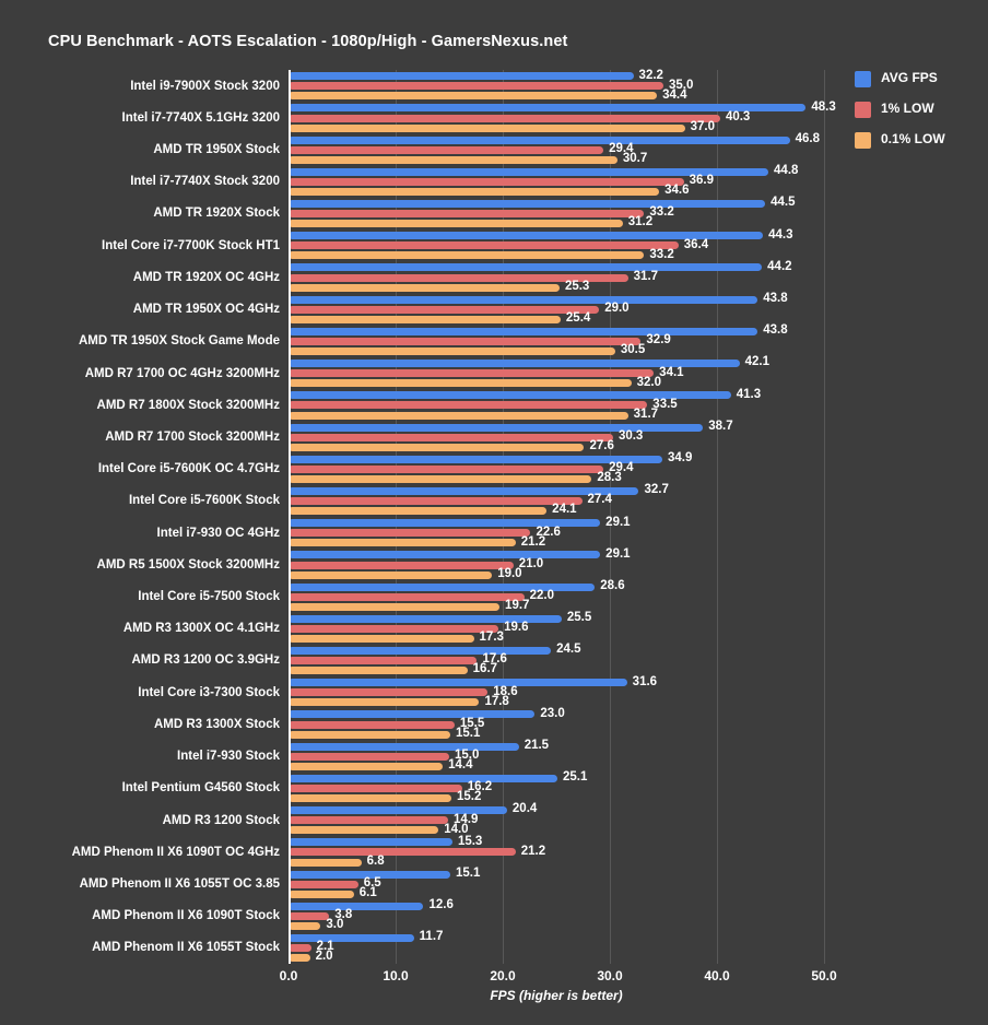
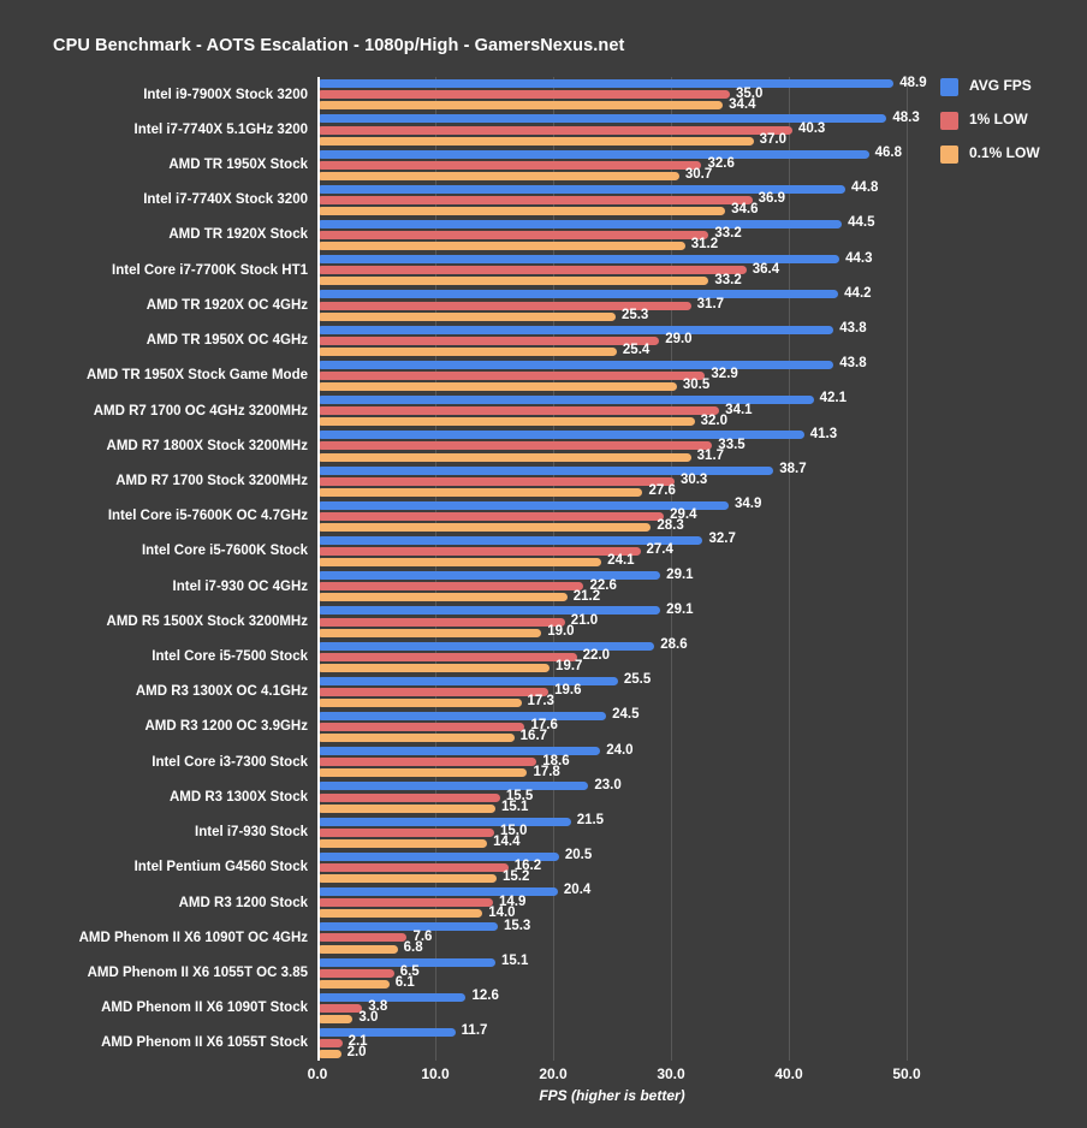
AVG FPS/Intel i9-7900X Stock 3200: 32.2 -> 48.9
1% LOW/AMD TR 1950X Stock: 29.4 -> 32.6
AVG FPS/Intel Core i3-7300 Stock: 31.6 -> 24.0
AVG FPS/Intel Pentium G4560 Stock: 25.1 -> 20.5
1% LOW/AMD Phenom II X6 1090T OC 4GHz: 21.2 -> 7.6
